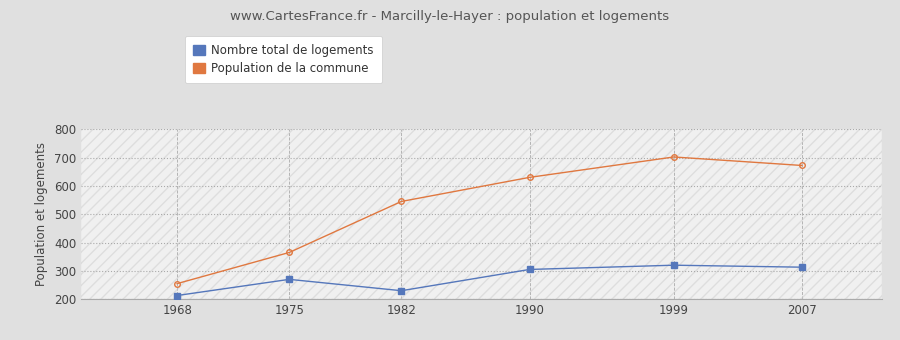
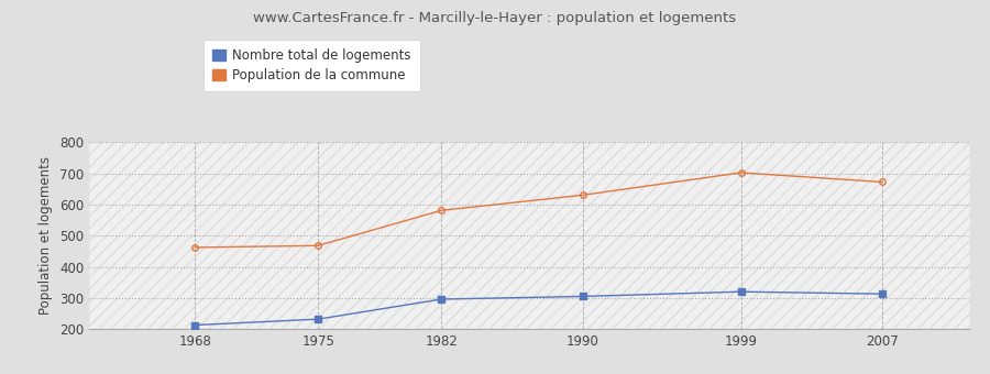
Population de la commune/1968: 255 -> 462
Nombre total de logements/1975: 270 -> 232
Population de la commune/1975: 365 -> 468
Nombre total de logements/1982: 230 -> 296
Population de la commune/1982: 545 -> 581
